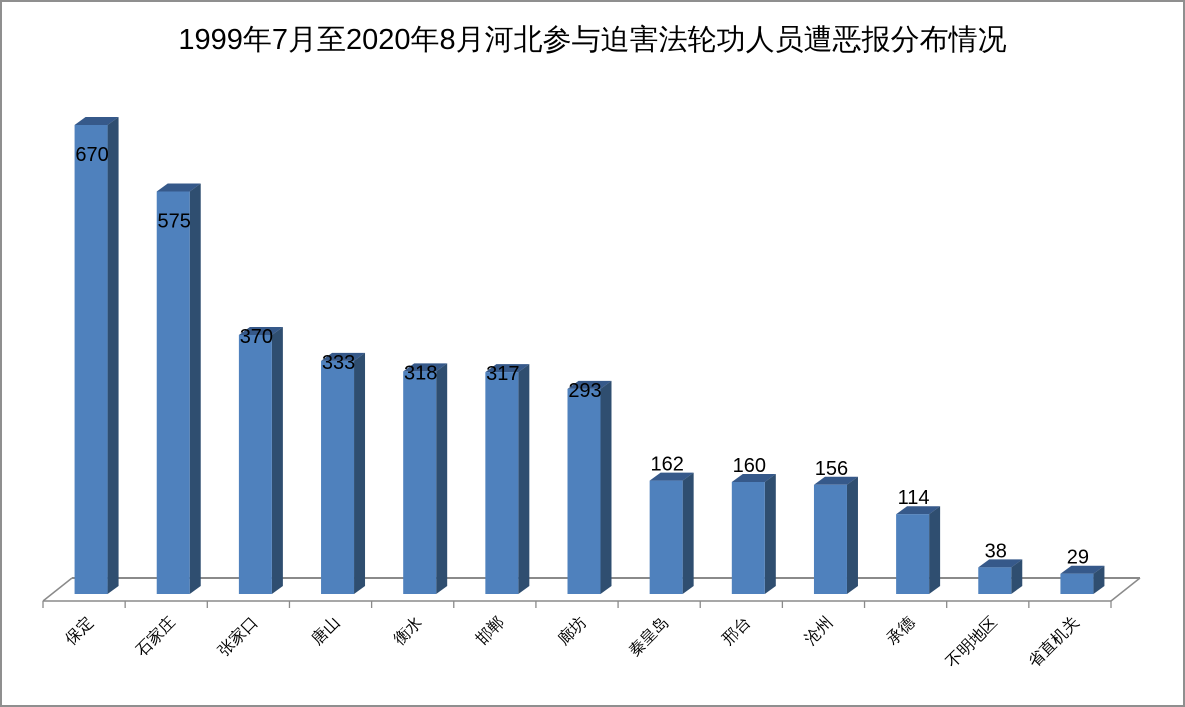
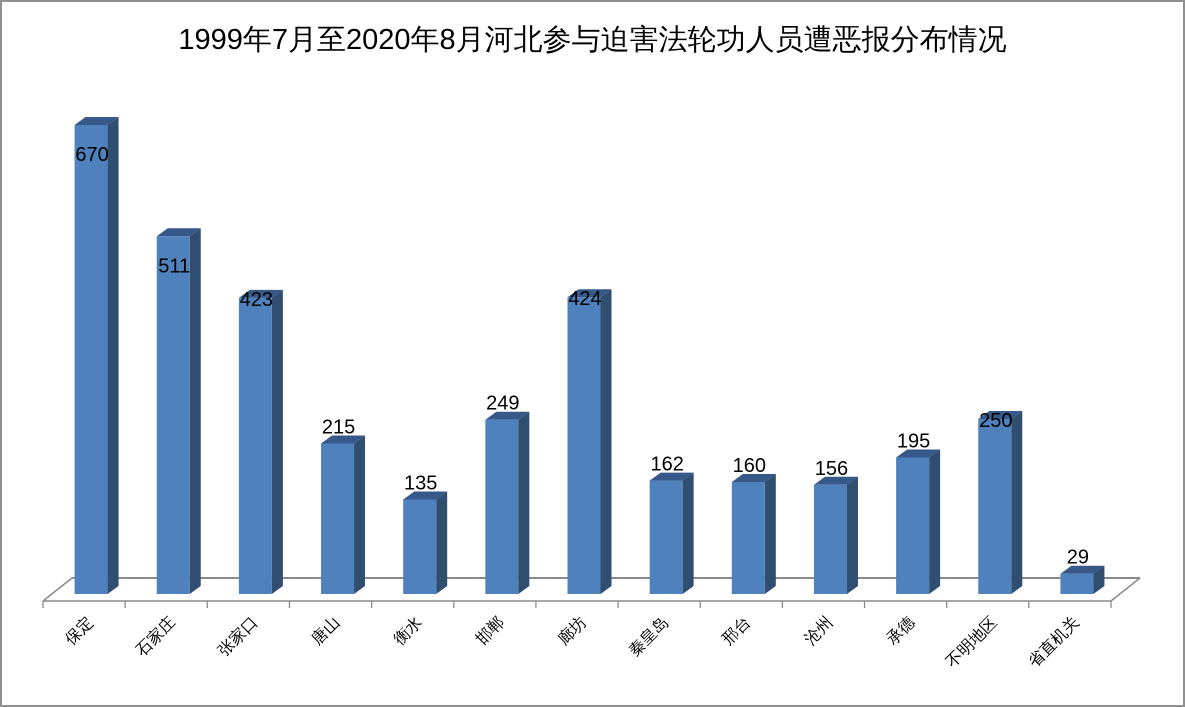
石家庄: 575 -> 511
张家口: 370 -> 423
唐山: 333 -> 215
衡水: 318 -> 135
邯郸: 317 -> 249
廊坊: 293 -> 424
承德: 114 -> 195
不明地区: 38 -> 250
